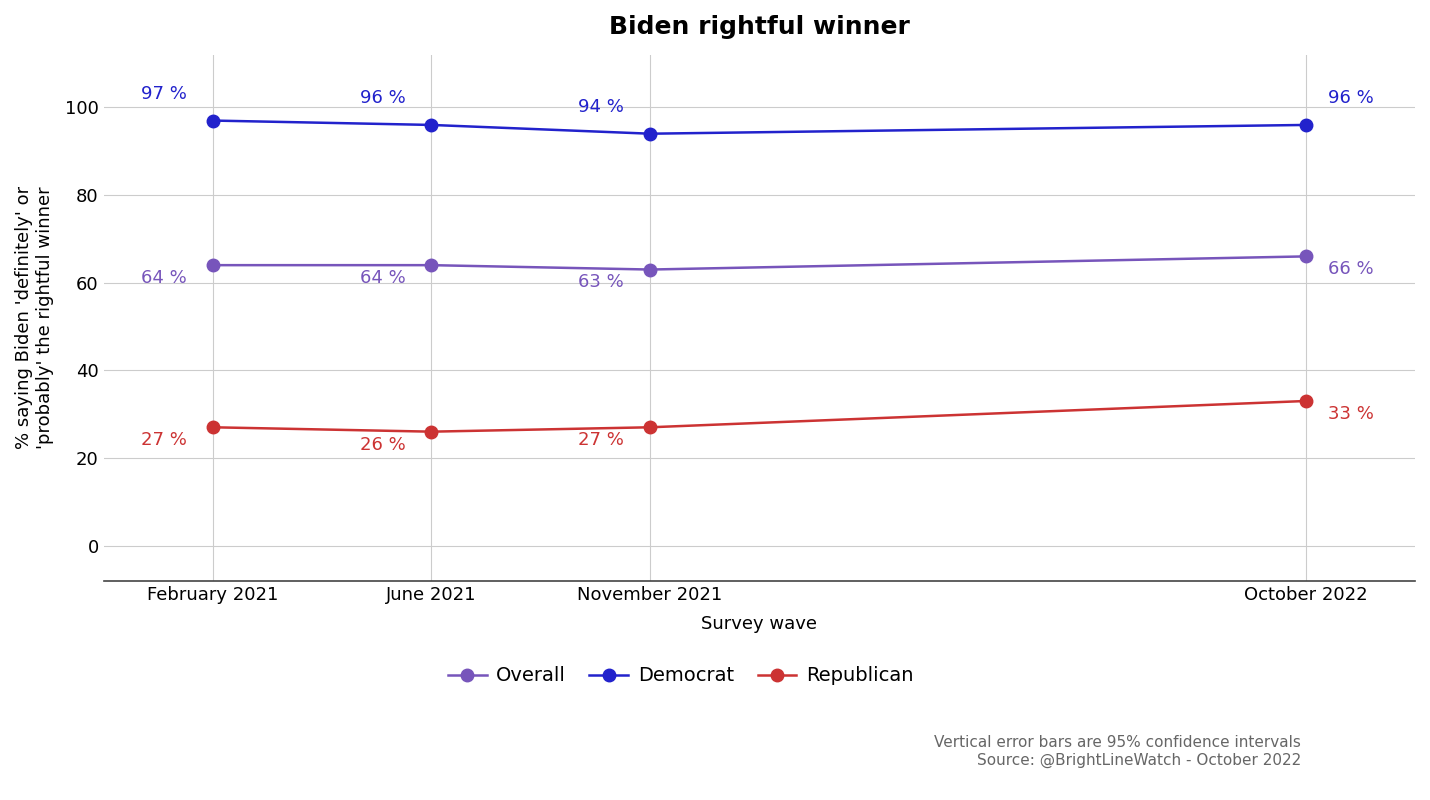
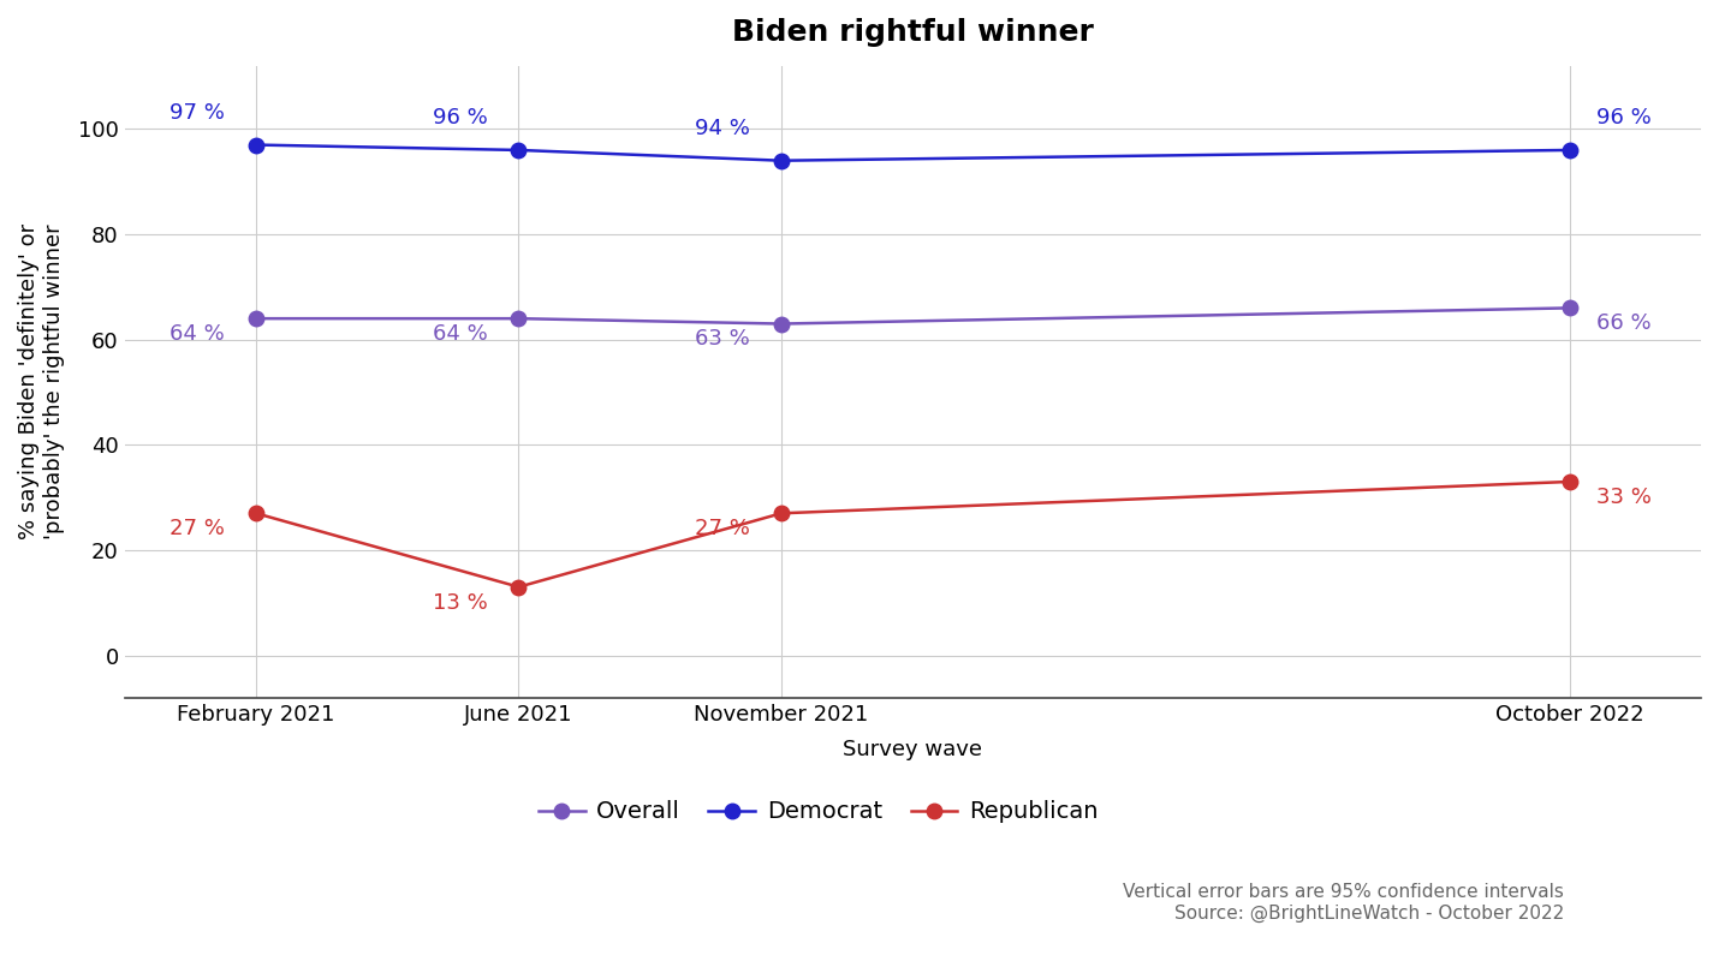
Republican/June 2021: 26 -> 13
